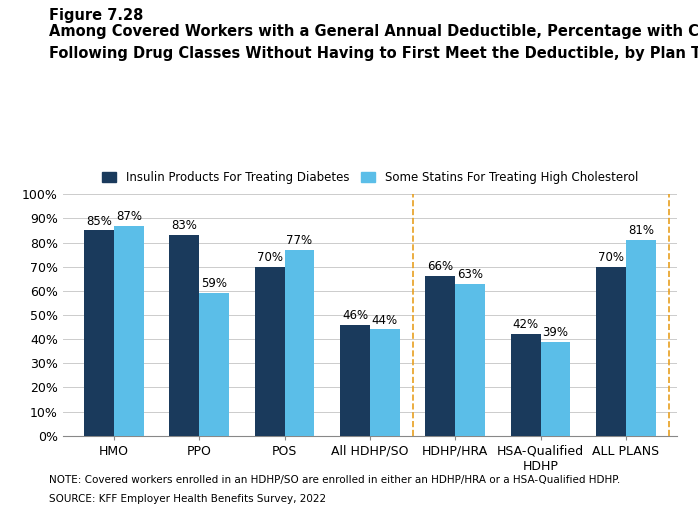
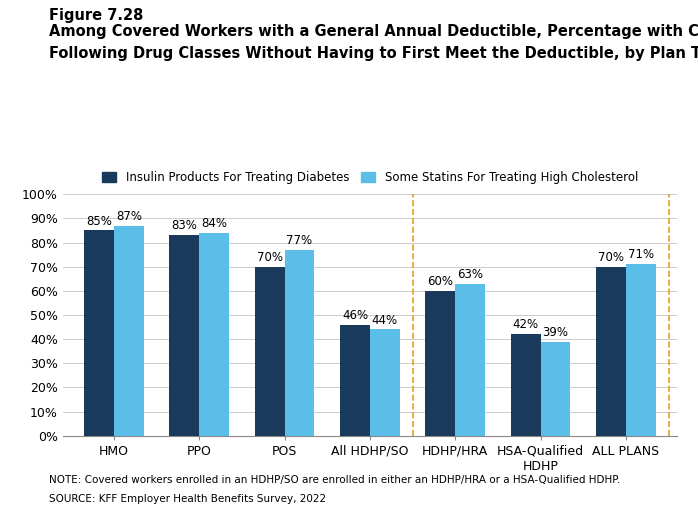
Some Statins For Treating High Cholesterol/PPO: 59% -> 84%
Insulin Products For Treating Diabetes/HDHP/HRA: 66% -> 60%
Some Statins For Treating High Cholesterol/ALL PLANS: 81% -> 71%
